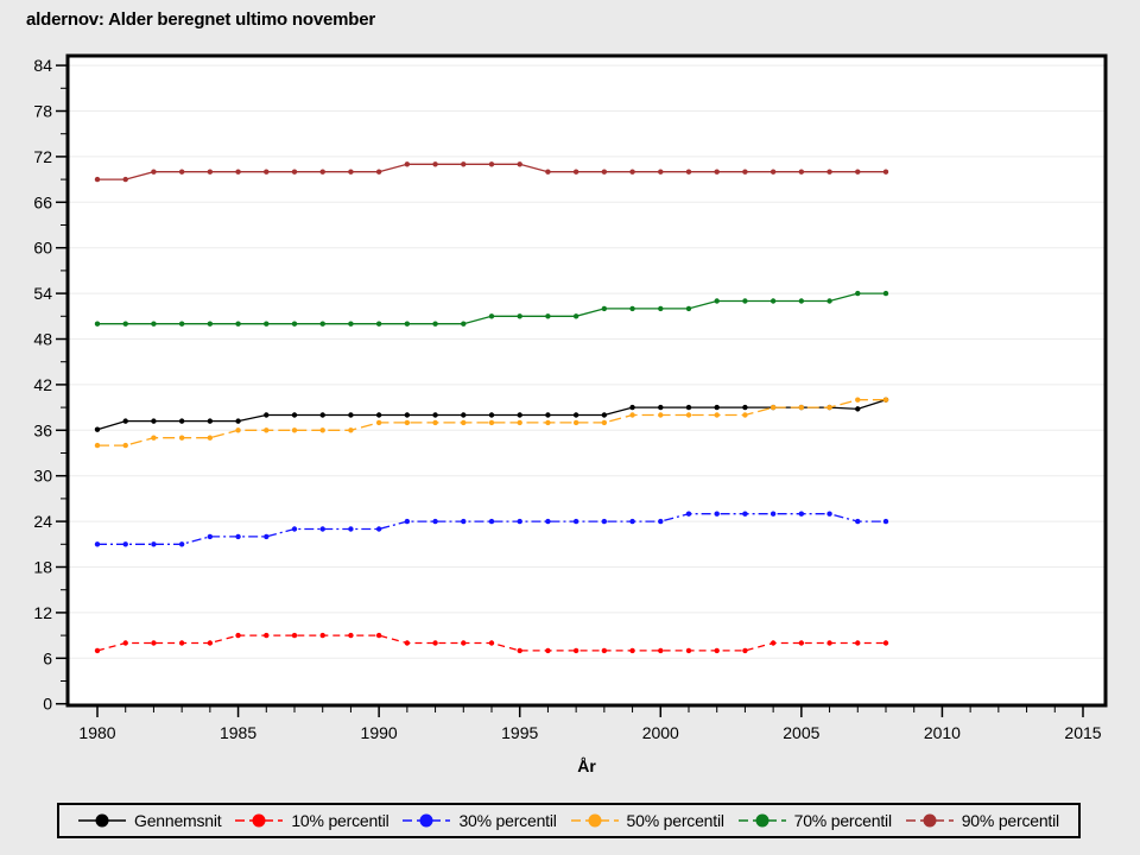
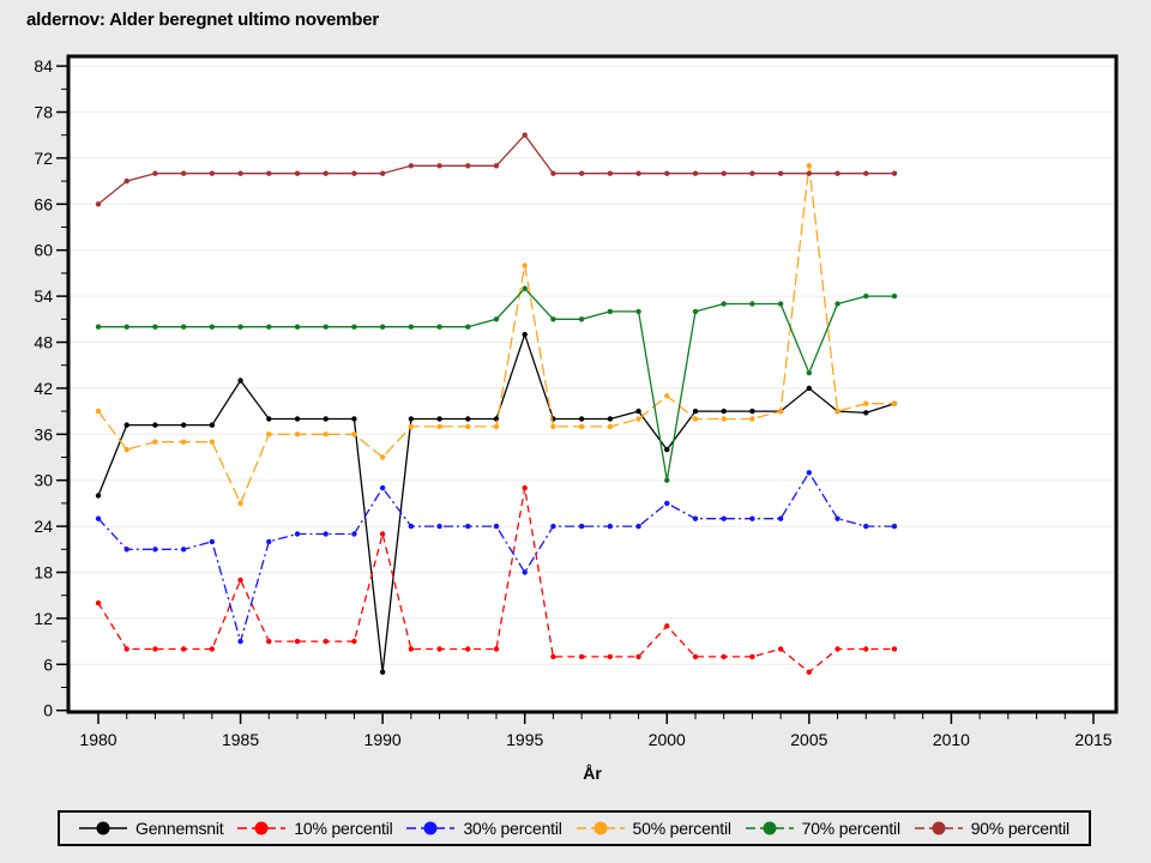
Gennemsnit/1980: 36 -> 28
10% percentil/1980: 7 -> 14
30% percentil/1980: 21 -> 25
50% percentil/1980: 34 -> 39
90% percentil/1980: 69 -> 66
Gennemsnit/1985: 37 -> 43
10% percentil/1985: 9 -> 17
30% percentil/1985: 22 -> 9
50% percentil/1985: 36 -> 27
Gennemsnit/1990: 38 -> 5
10% percentil/1990: 9 -> 23
30% percentil/1990: 23 -> 29
50% percentil/1990: 37 -> 33
Gennemsnit/1995: 38 -> 49
10% percentil/1995: 7 -> 29
30% percentil/1995: 24 -> 18
50% percentil/1995: 37 -> 58
70% percentil/1995: 51 -> 55
90% percentil/1995: 71 -> 75
Gennemsnit/2000: 39 -> 34
10% percentil/2000: 7 -> 11
30% percentil/2000: 24 -> 27
50% percentil/2000: 38 -> 41
70% percentil/2000: 52 -> 30
Gennemsnit/2005: 39 -> 42
10% percentil/2005: 8 -> 5
30% percentil/2005: 25 -> 31
50% percentil/2005: 39 -> 71
70% percentil/2005: 53 -> 44
